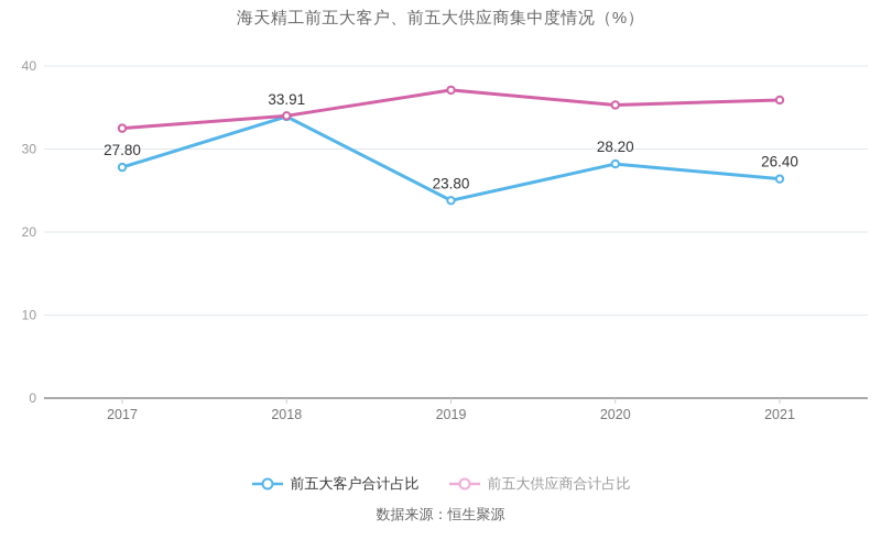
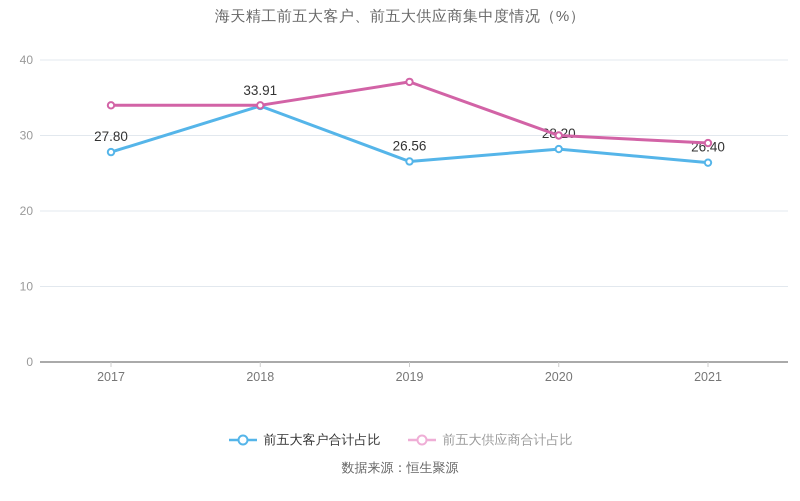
前五大供应商合计占比/2017: 32 -> 34
前五大客户合计占比/2019: 23.80 -> 26.56
前五大供应商合计占比/2020: 35 -> 30
前五大供应商合计占比/2021: 36 -> 29
